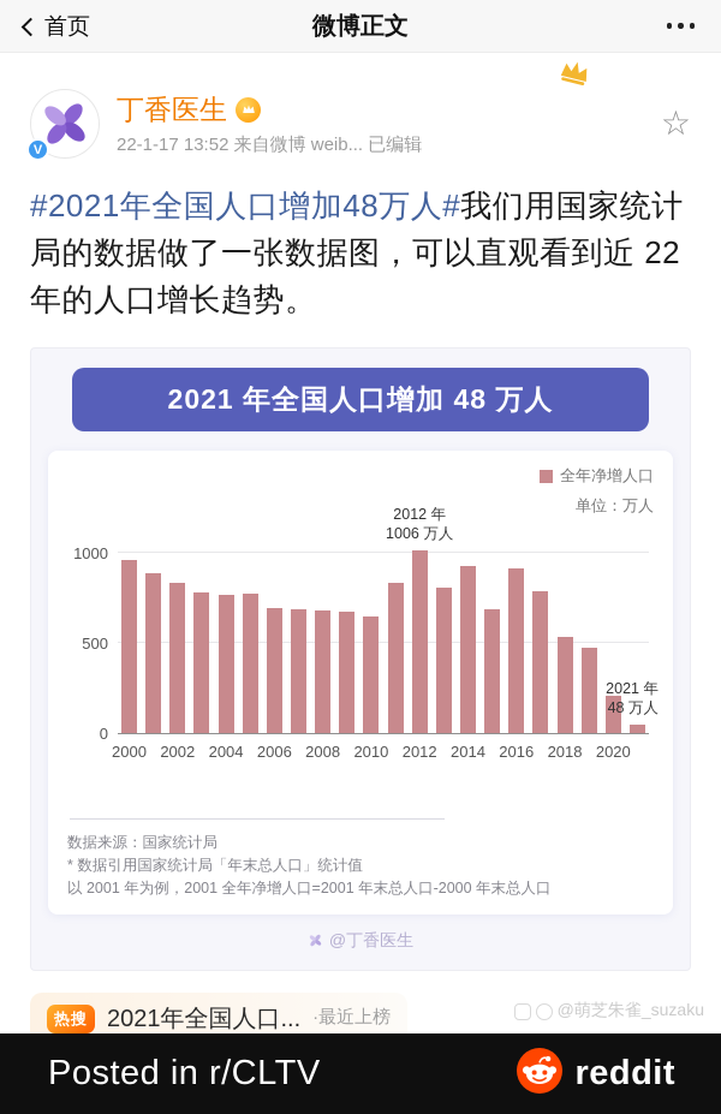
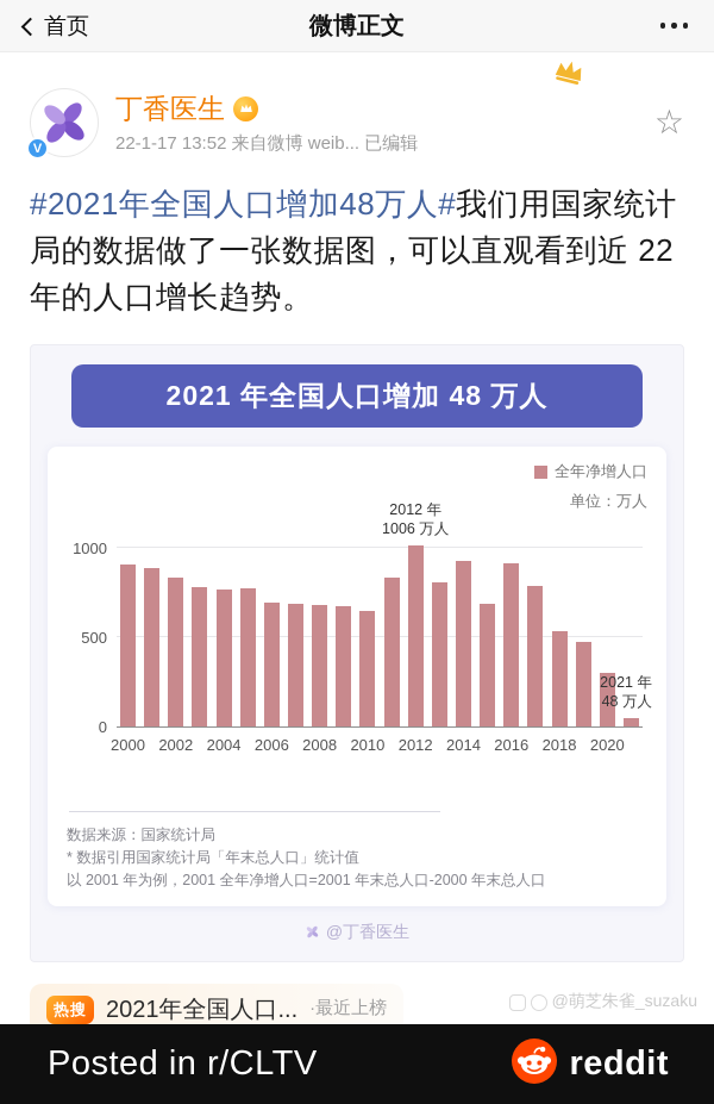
2000: 960 -> 900
2020: 200 -> 300
